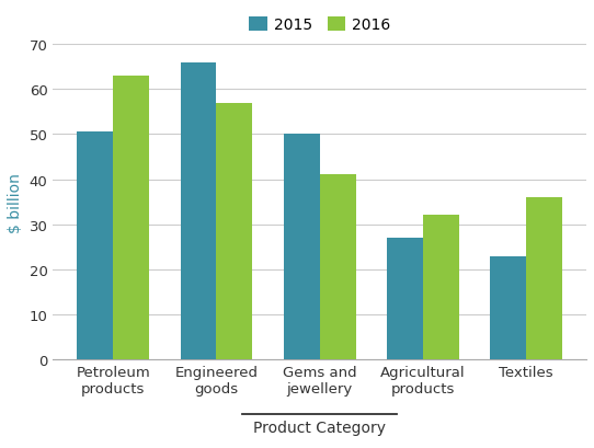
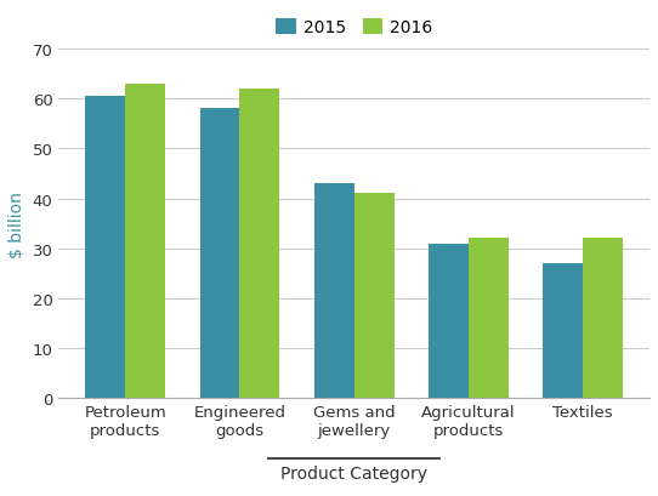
2015/Petroleum products: 50.5 -> 60.5
2015/Engineered goods: 66.0 -> 58.0
2016/Engineered goods: 57 -> 62
2015/Gems and jewellery: 50.0 -> 43.0
2015/Agricultural products: 27.0 -> 31.0
2015/Textiles: 23.0 -> 27.0
2016/Textiles: 36 -> 32
